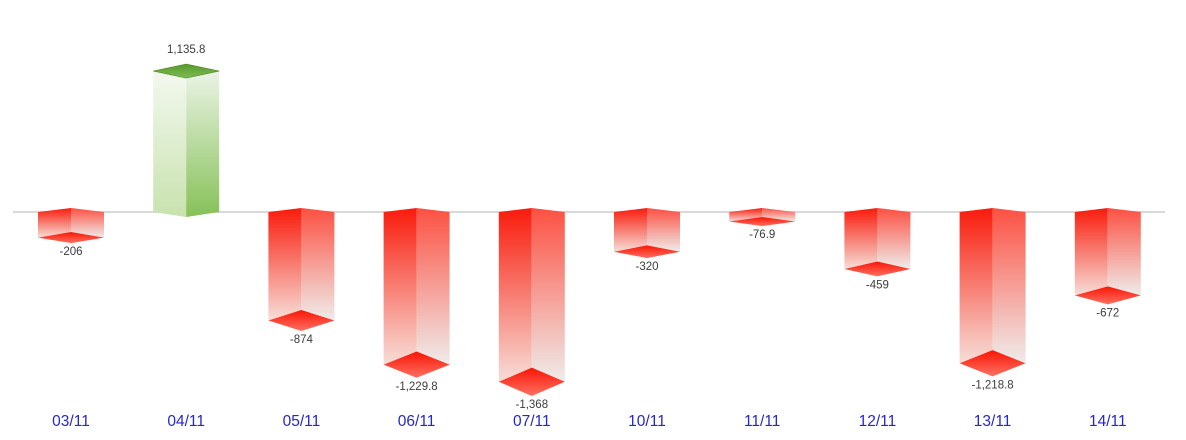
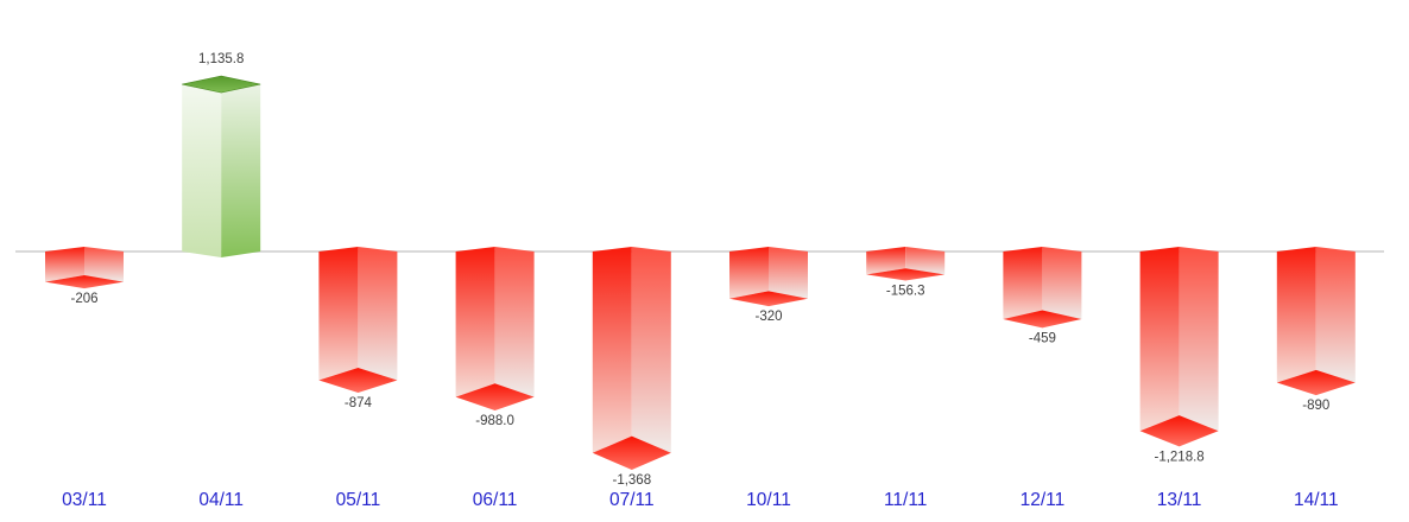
06/11: -1,229.8 -> -988.0
11/11: -76.9 -> -156.3
14/11: -672 -> -890
